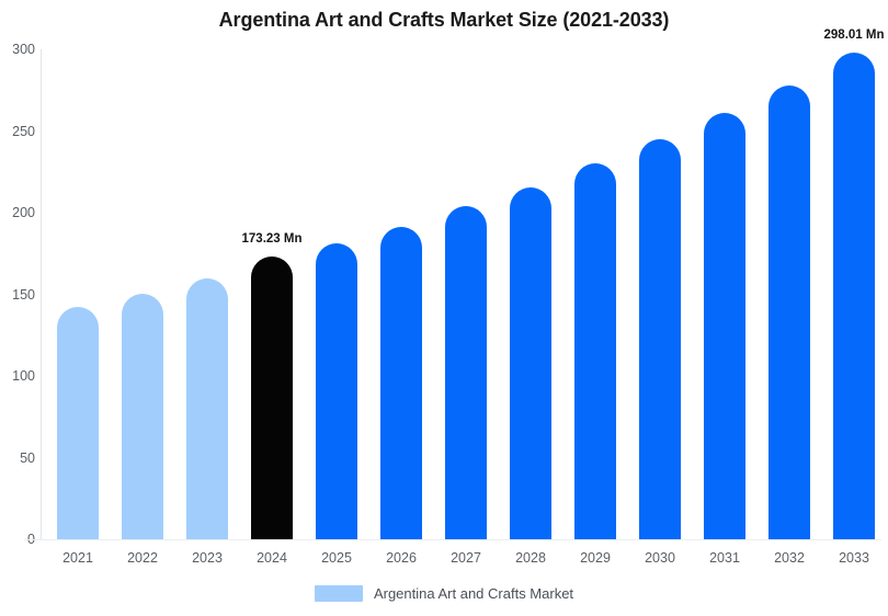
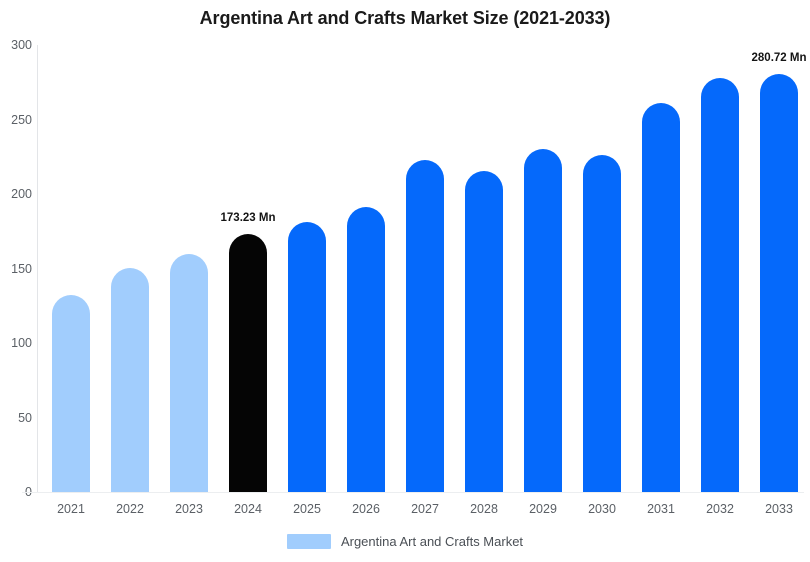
2021: 142 -> 132
2027: 204 -> 223
2030: 245 -> 226
2033: 298.01 -> 280.72
